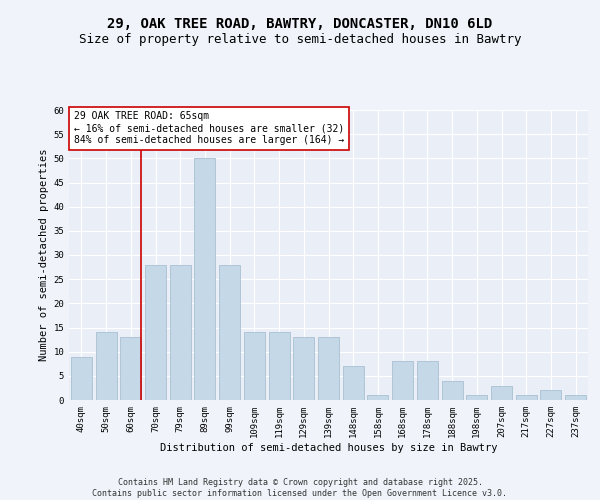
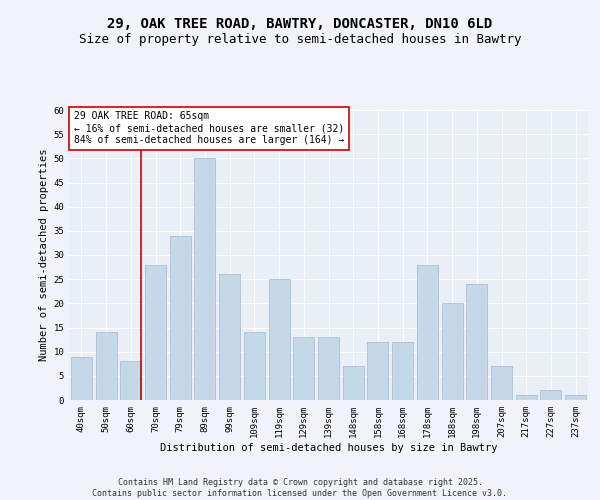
60sqm: 13 -> 8
79sqm: 28 -> 34
99sqm: 28 -> 26
119sqm: 14 -> 25
158sqm: 1 -> 12
168sqm: 8 -> 12
178sqm: 8 -> 28
188sqm: 4 -> 20
198sqm: 1 -> 24
207sqm: 3 -> 7
